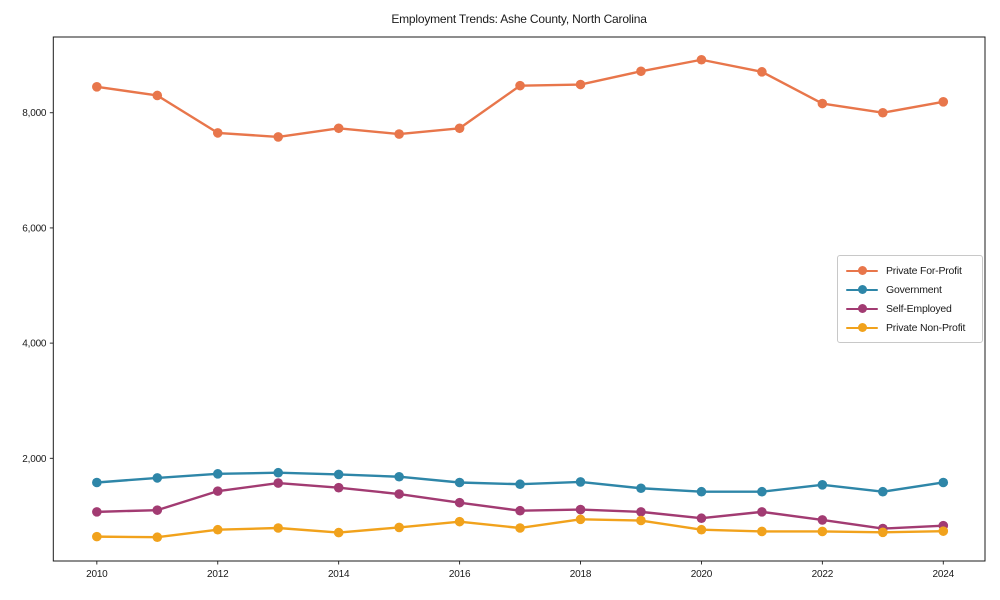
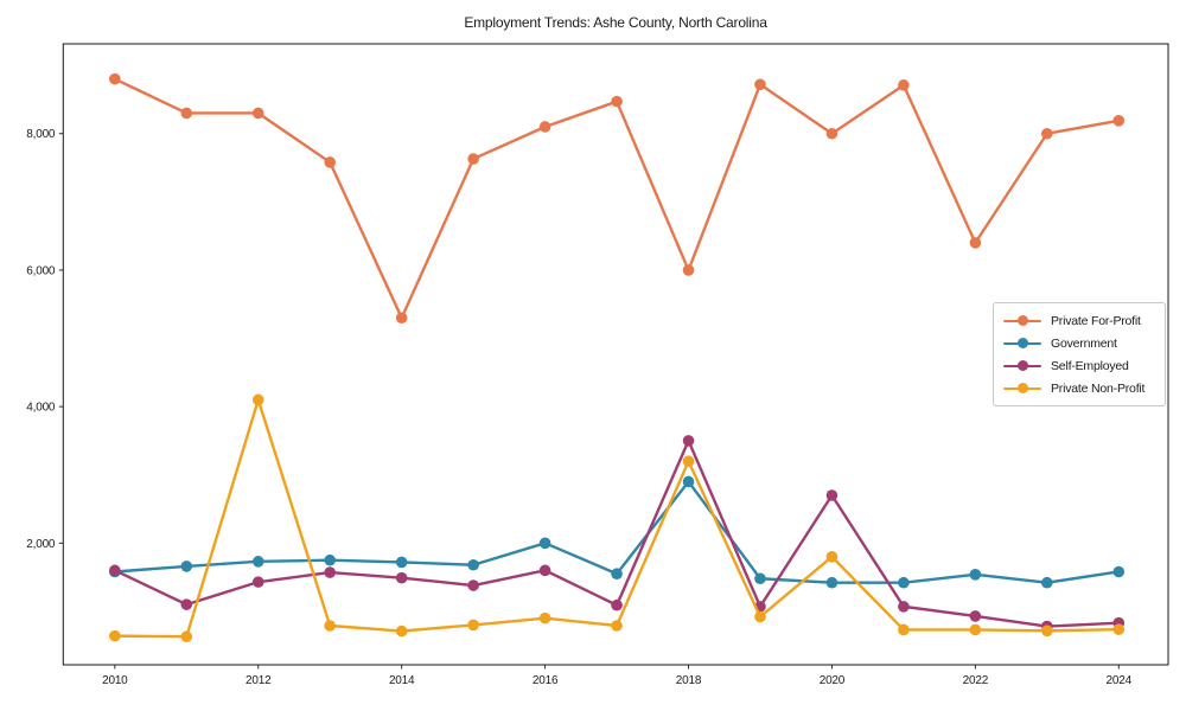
Private For-Profit/2010: 8400 -> 8800
Self-Employed/2010: 1100 -> 1600
Private For-Profit/2012: 7600 -> 8300
Private Non-Profit/2012: 800 -> 4100
Private For-Profit/2014: 7700 -> 5300
Private For-Profit/2016: 7700 -> 8100
Government/2016: 1600 -> 2000
Self-Employed/2016: 1200 -> 1600
Private For-Profit/2018: 8500 -> 6000
Government/2018: 1600 -> 2900
Self-Employed/2018: 1100 -> 3500
Private Non-Profit/2018: 900 -> 3200
Private For-Profit/2020: 8900 -> 8000
Self-Employed/2020: 1000 -> 2700
Private Non-Profit/2020: 800 -> 1800
Private For-Profit/2022: 8200 -> 6400
